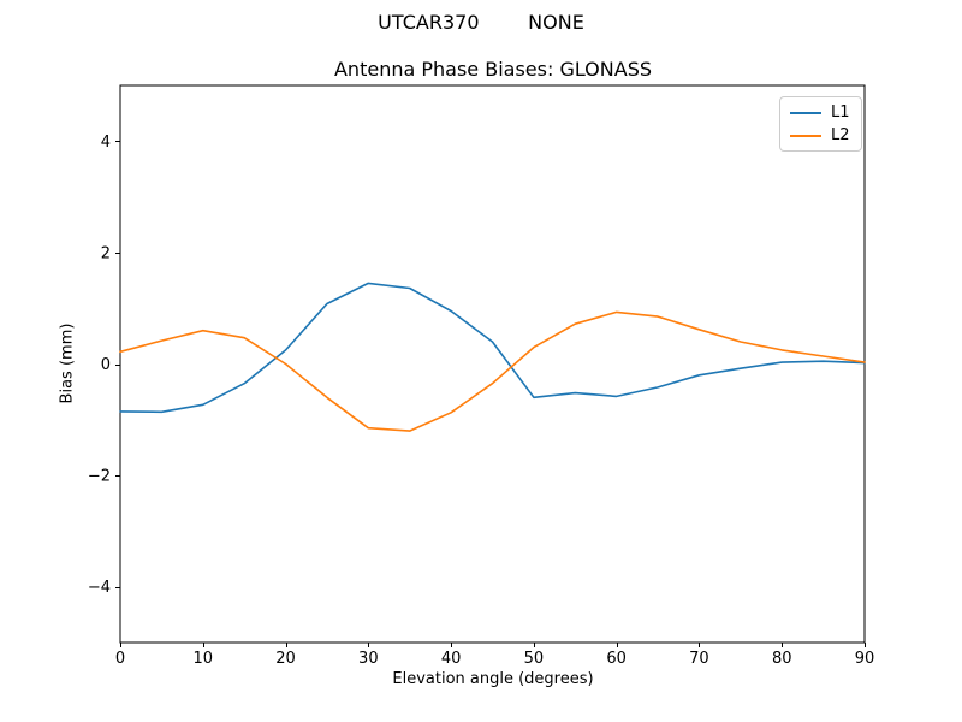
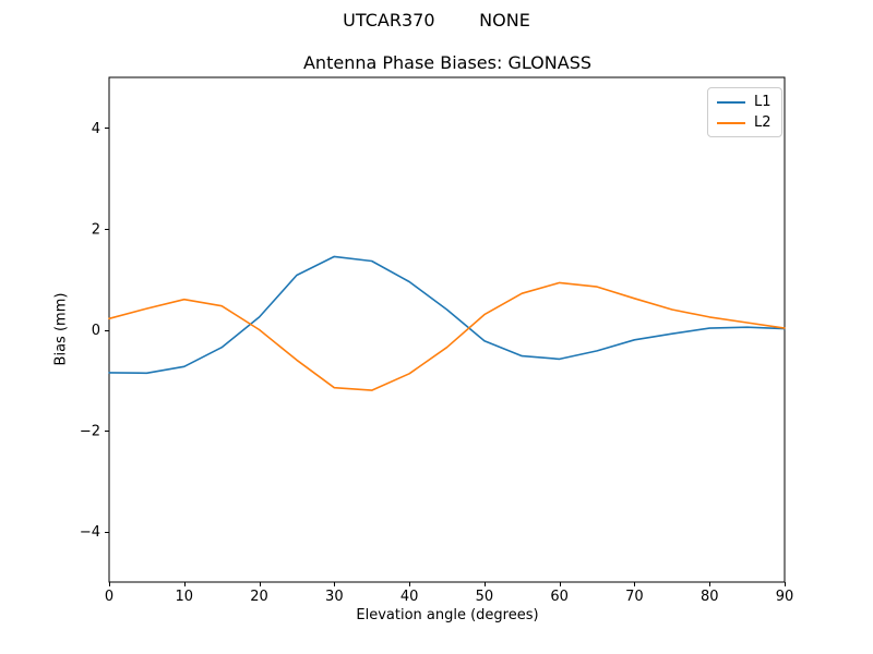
L1/50: -0.6 -> -0.2
